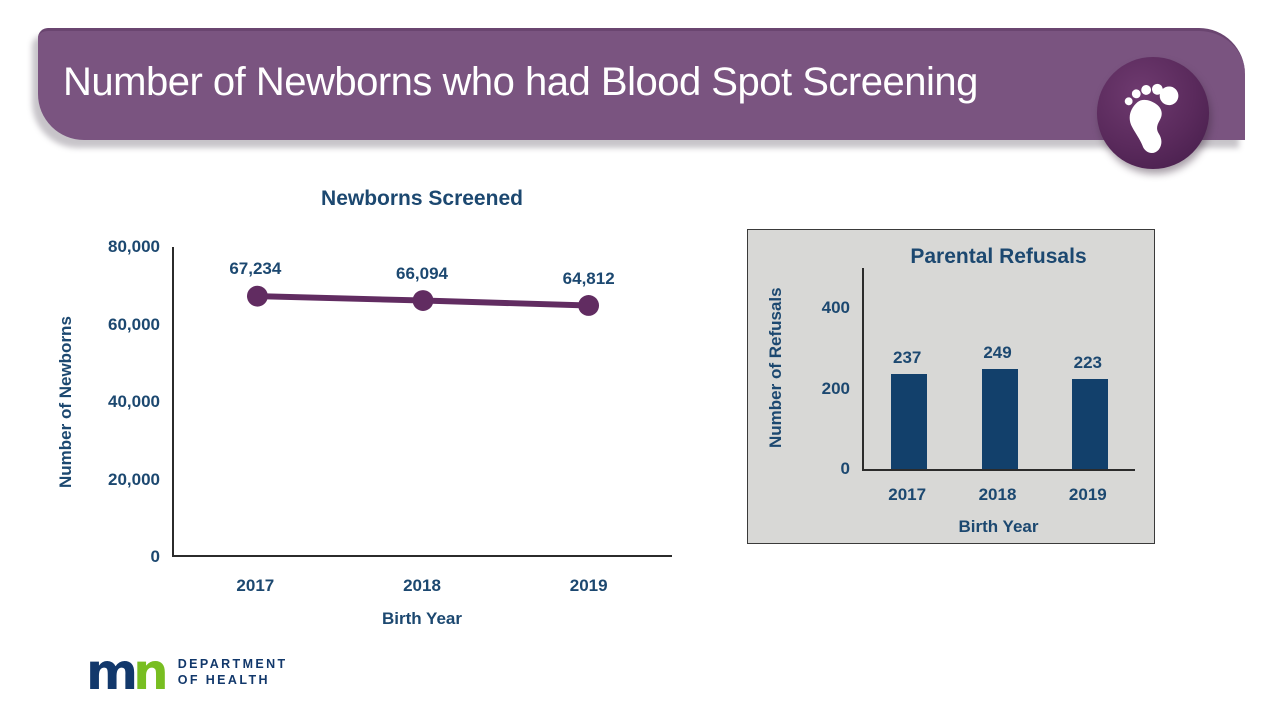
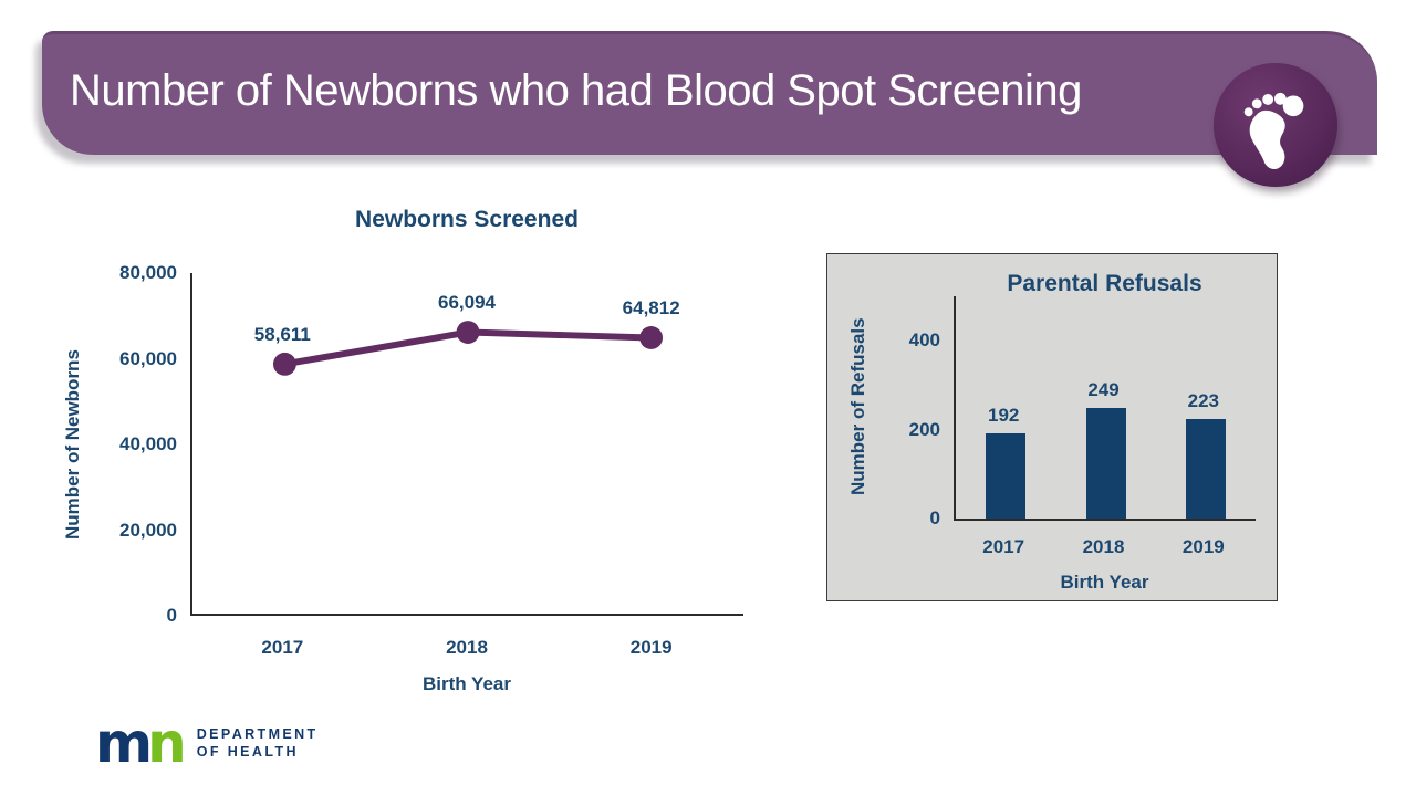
Newborns Screened/2017: 67,234 -> 58,611
Parental Refusals/2017: 237 -> 192
